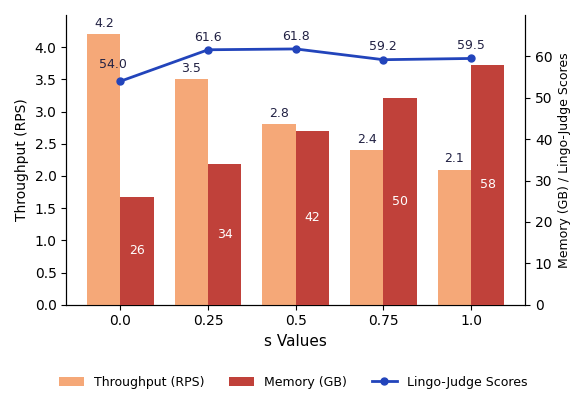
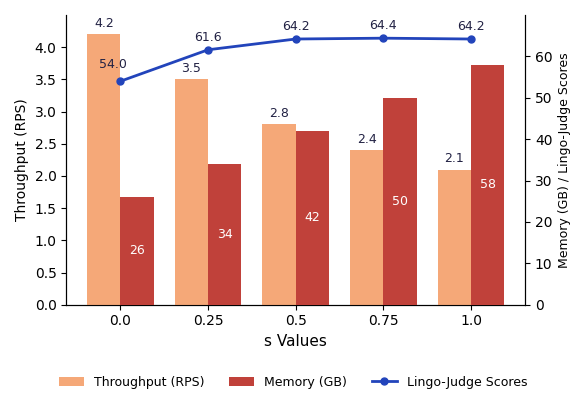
Lingo-Judge Scores/0.5: 61.8 -> 64.2
Lingo-Judge Scores/0.75: 59.2 -> 64.4
Lingo-Judge Scores/1.0: 59.5 -> 64.2
